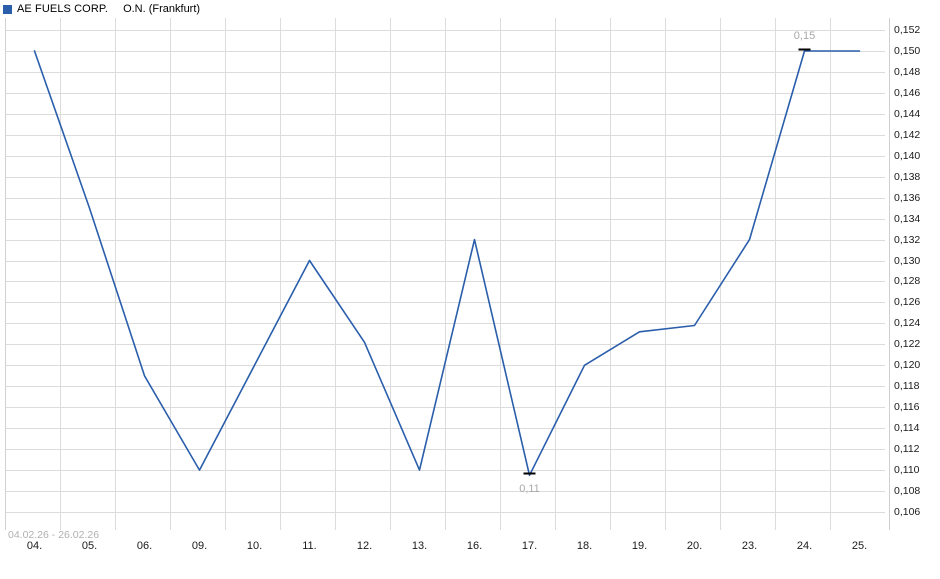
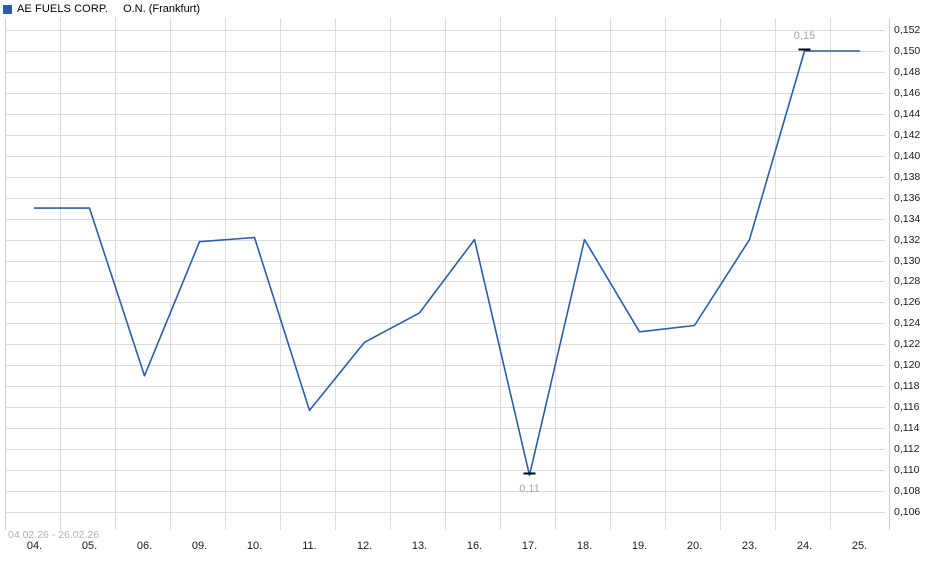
04.: 0,15 -> 0,14
09.: 0,11 -> 0,13
10.: 0,12 -> 0,13
11.: 0,13 -> 0,12
13.: 0,11 -> 0,12
18.: 0,12 -> 0,13
